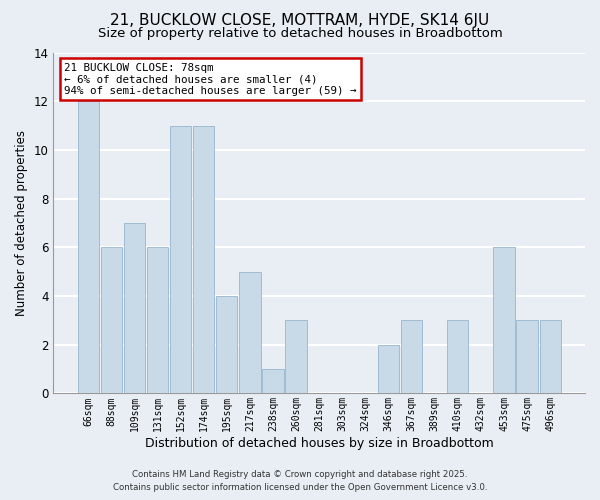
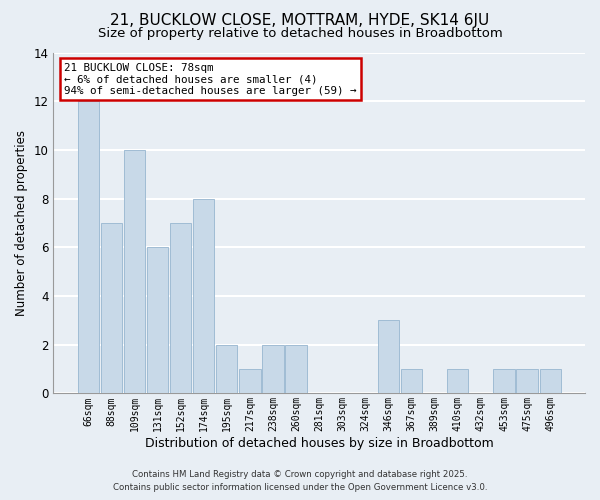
88sqm: 6 -> 7
109sqm: 7 -> 10
152sqm: 11 -> 7
174sqm: 11 -> 8
195sqm: 4 -> 2
217sqm: 5 -> 1
238sqm: 1 -> 2
260sqm: 3 -> 2
346sqm: 2 -> 3
367sqm: 3 -> 1
410sqm: 3 -> 1
453sqm: 6 -> 1
475sqm: 3 -> 1
496sqm: 3 -> 1
